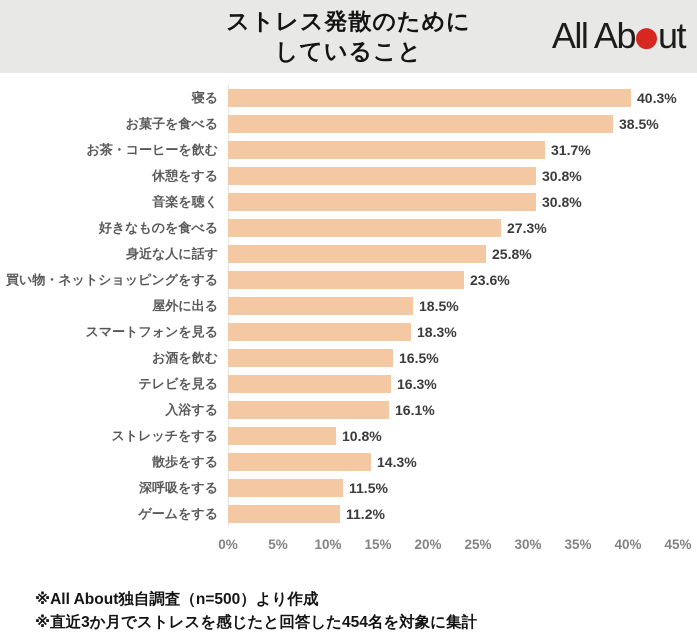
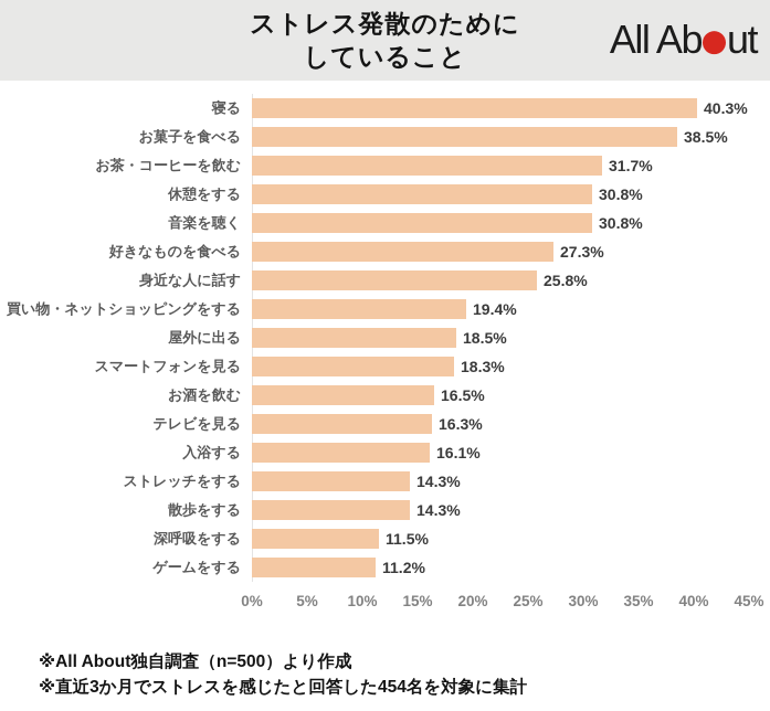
買い物・ネットショッピングをする: 23.6% -> 19.4%
ストレッチをする: 10.8% -> 14.3%
